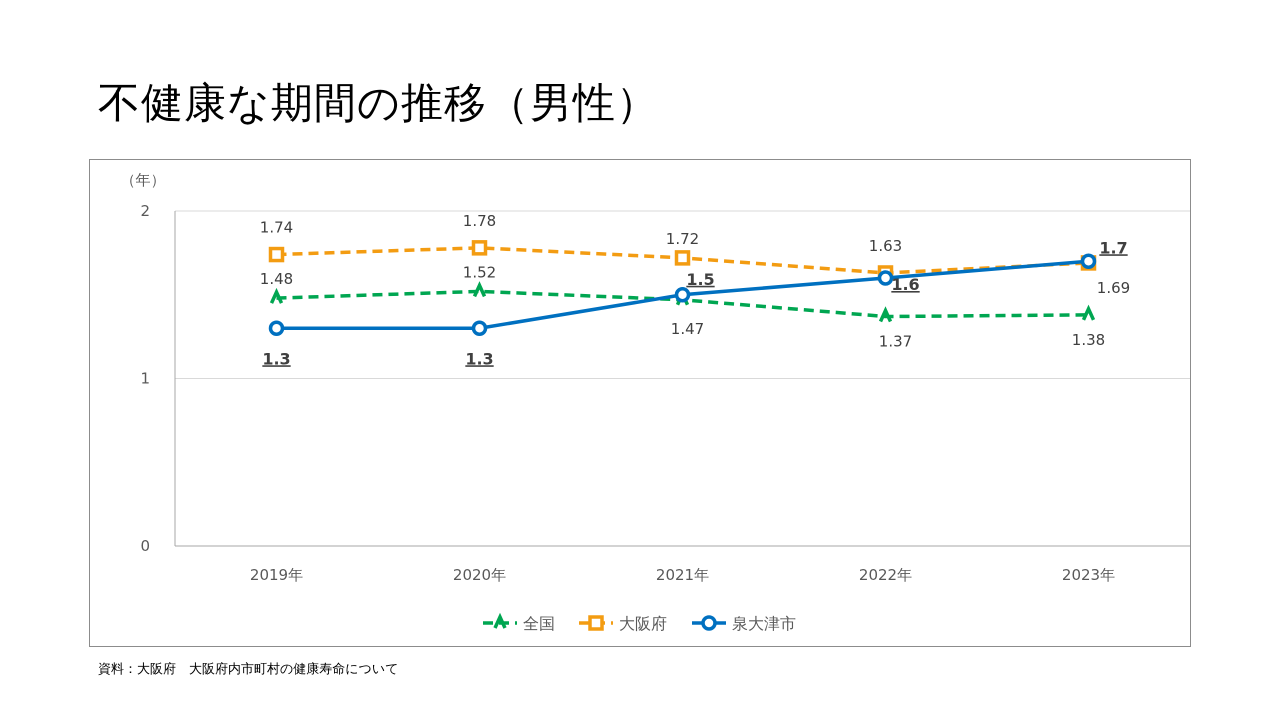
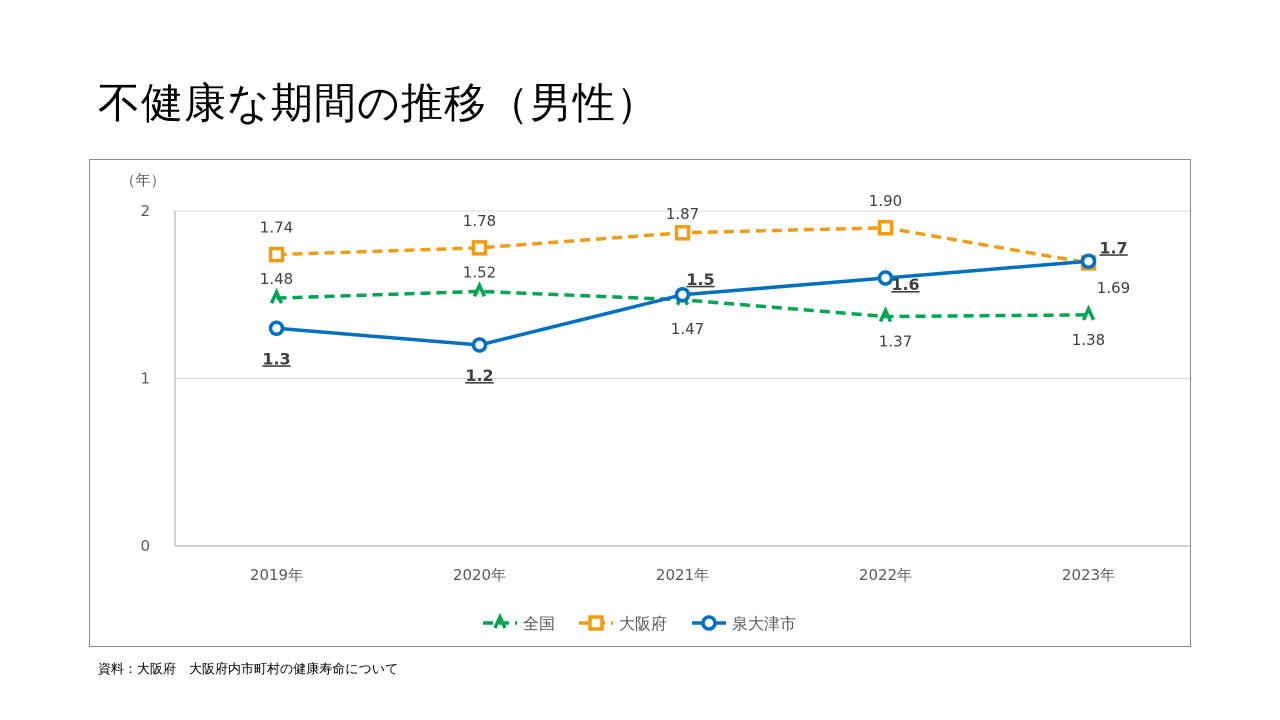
泉大津市/2020年: 1.3 -> 1.2
大阪府/2021年: 1.72 -> 1.87
大阪府/2022年: 1.63 -> 1.90
